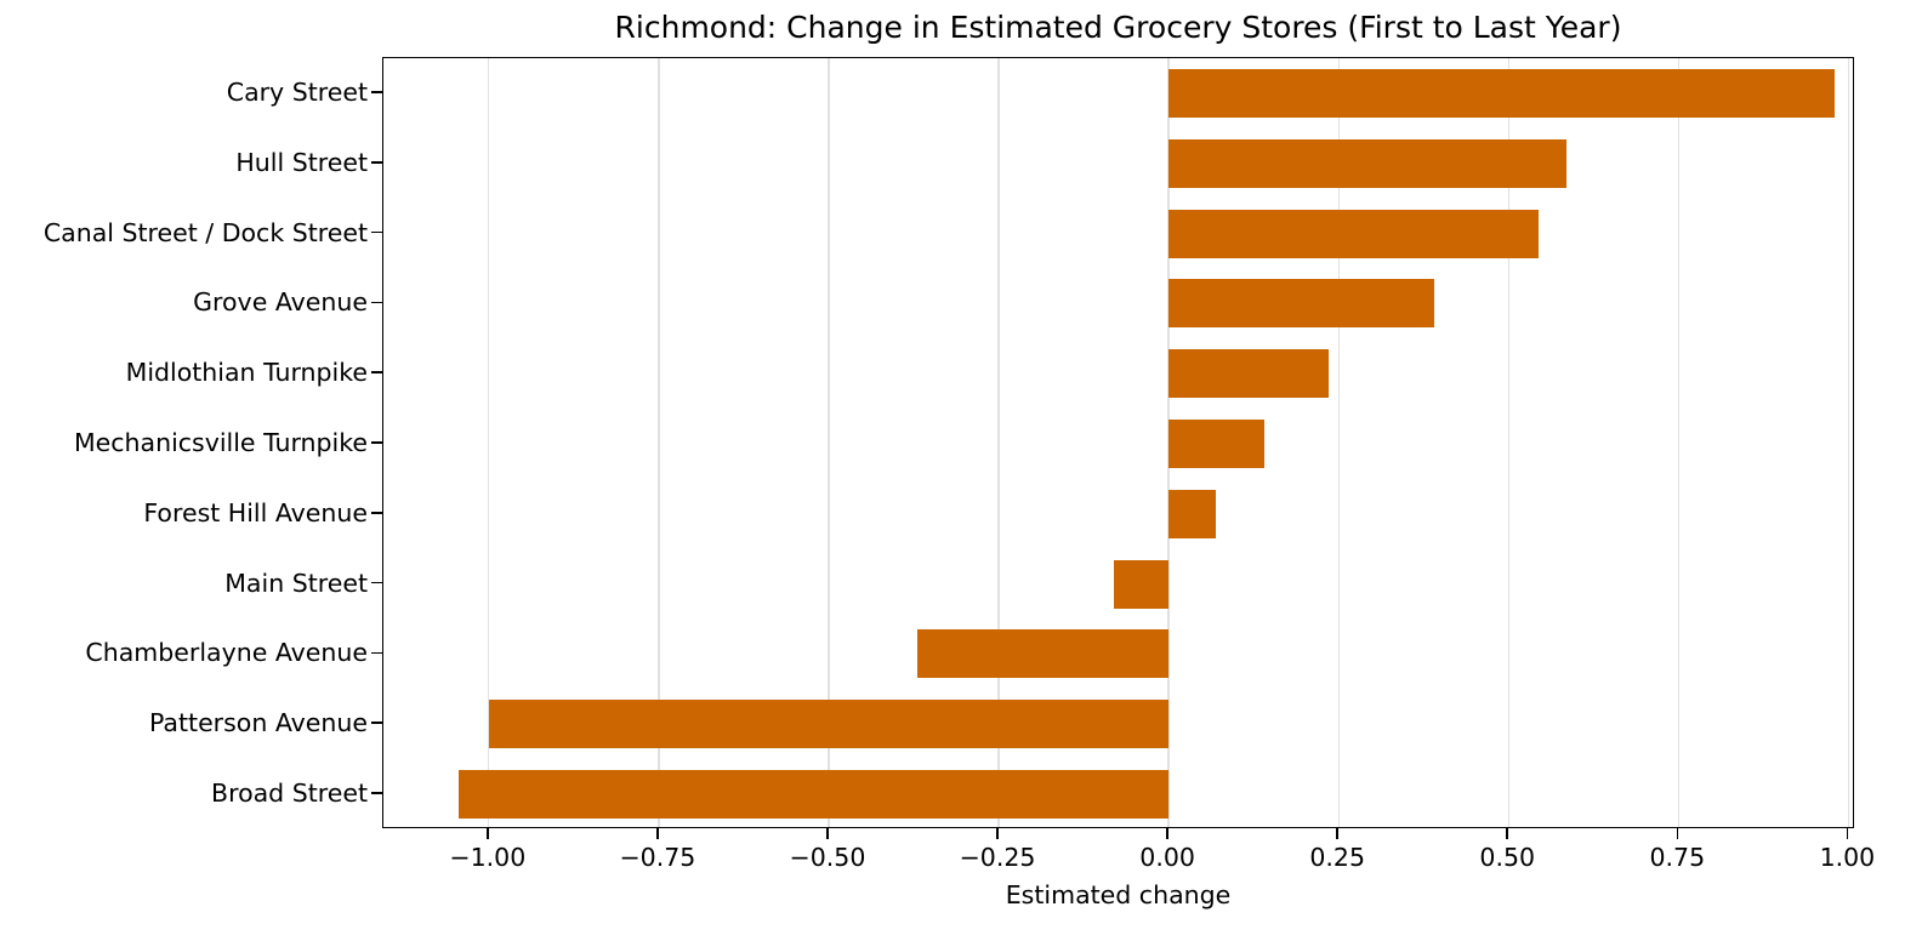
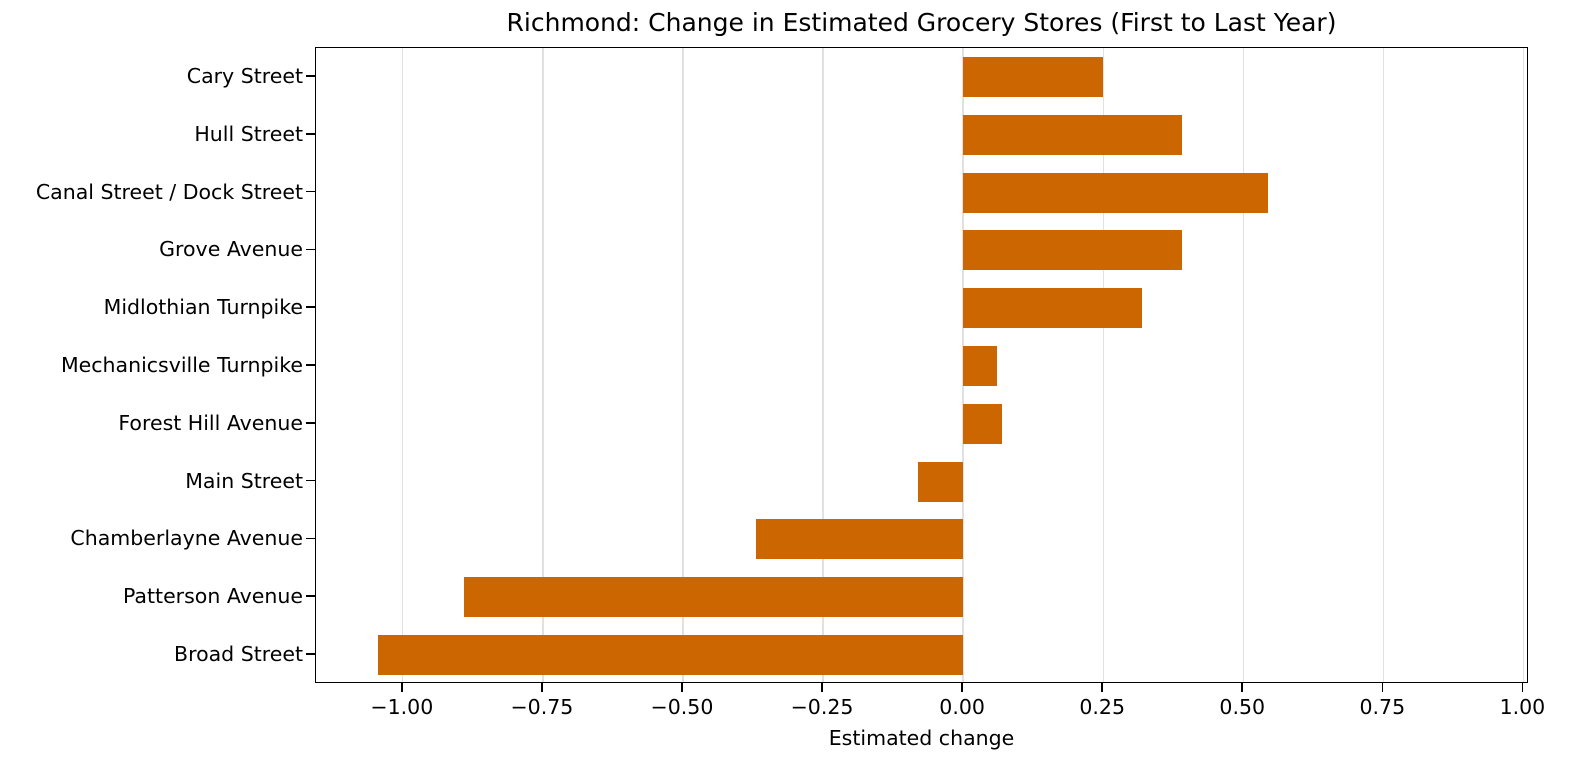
Cary Street: 0.98 -> 0.25
Hull Street: 0.58 -> 0.39
Midlothian Turnpike: 0.23 -> 0.32
Mechanicsville Turnpike: 0.14 -> 0.06
Patterson Avenue: -1.00 -> -0.89
